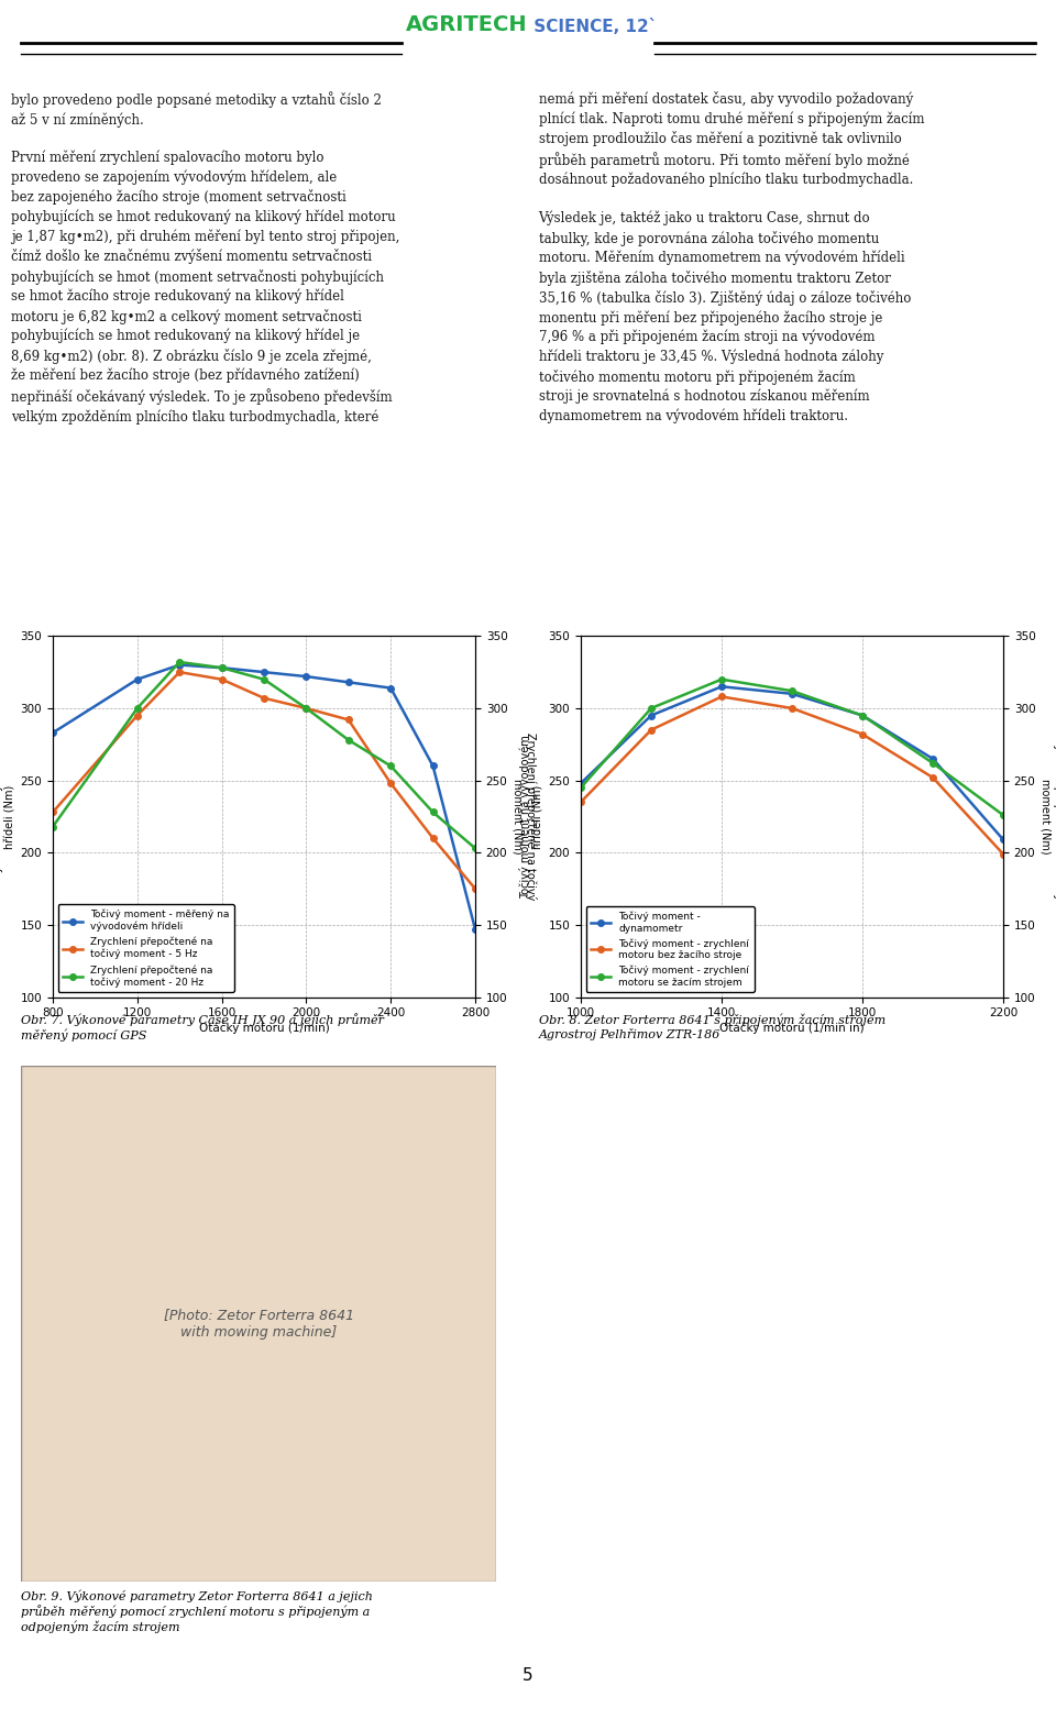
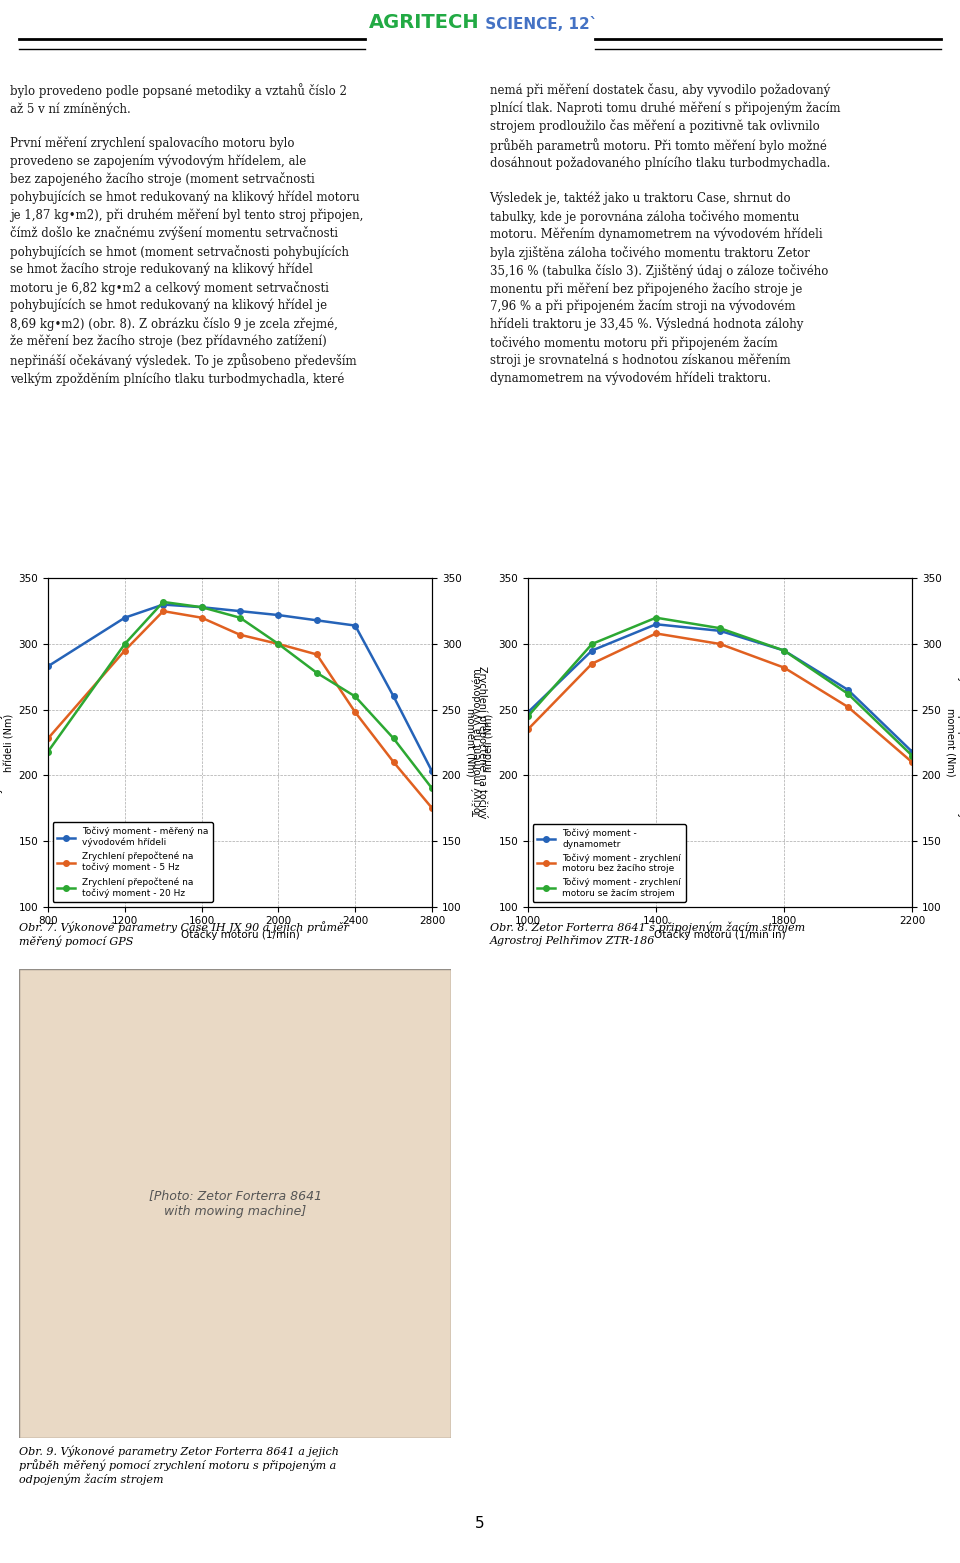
Točivý moment - měřený na vývodovém hřídeli/2800: 147 -> 203
Zrychlení přepočtené na točivý moment - 20 Hz/2800: 203 -> 190
Točivý moment - dynamometr/2200: 209 -> 218
Točivý moment - zrychlení motoru bez žacího stroje/2200: 199 -> 210
Točivý moment - zrychlení motoru se žacím strojem/2200: 226 -> 215
